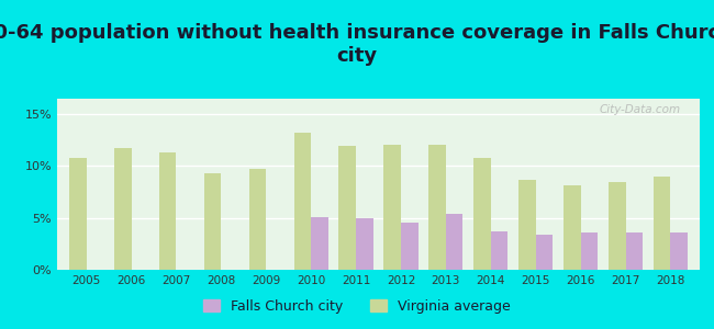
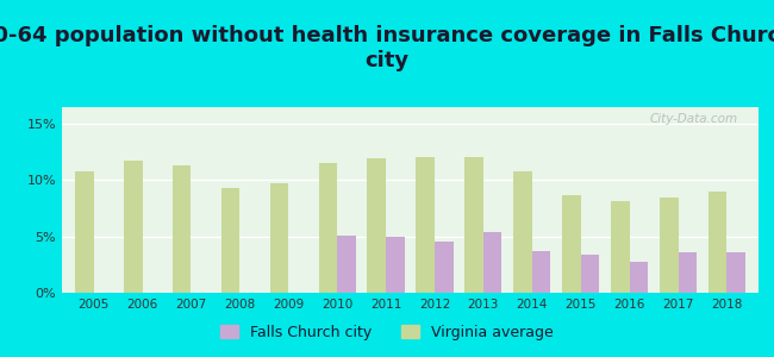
Virginia average/2010: 13.2% -> 11.5%
Falls Church city/2016: 3.6% -> 2.8%
